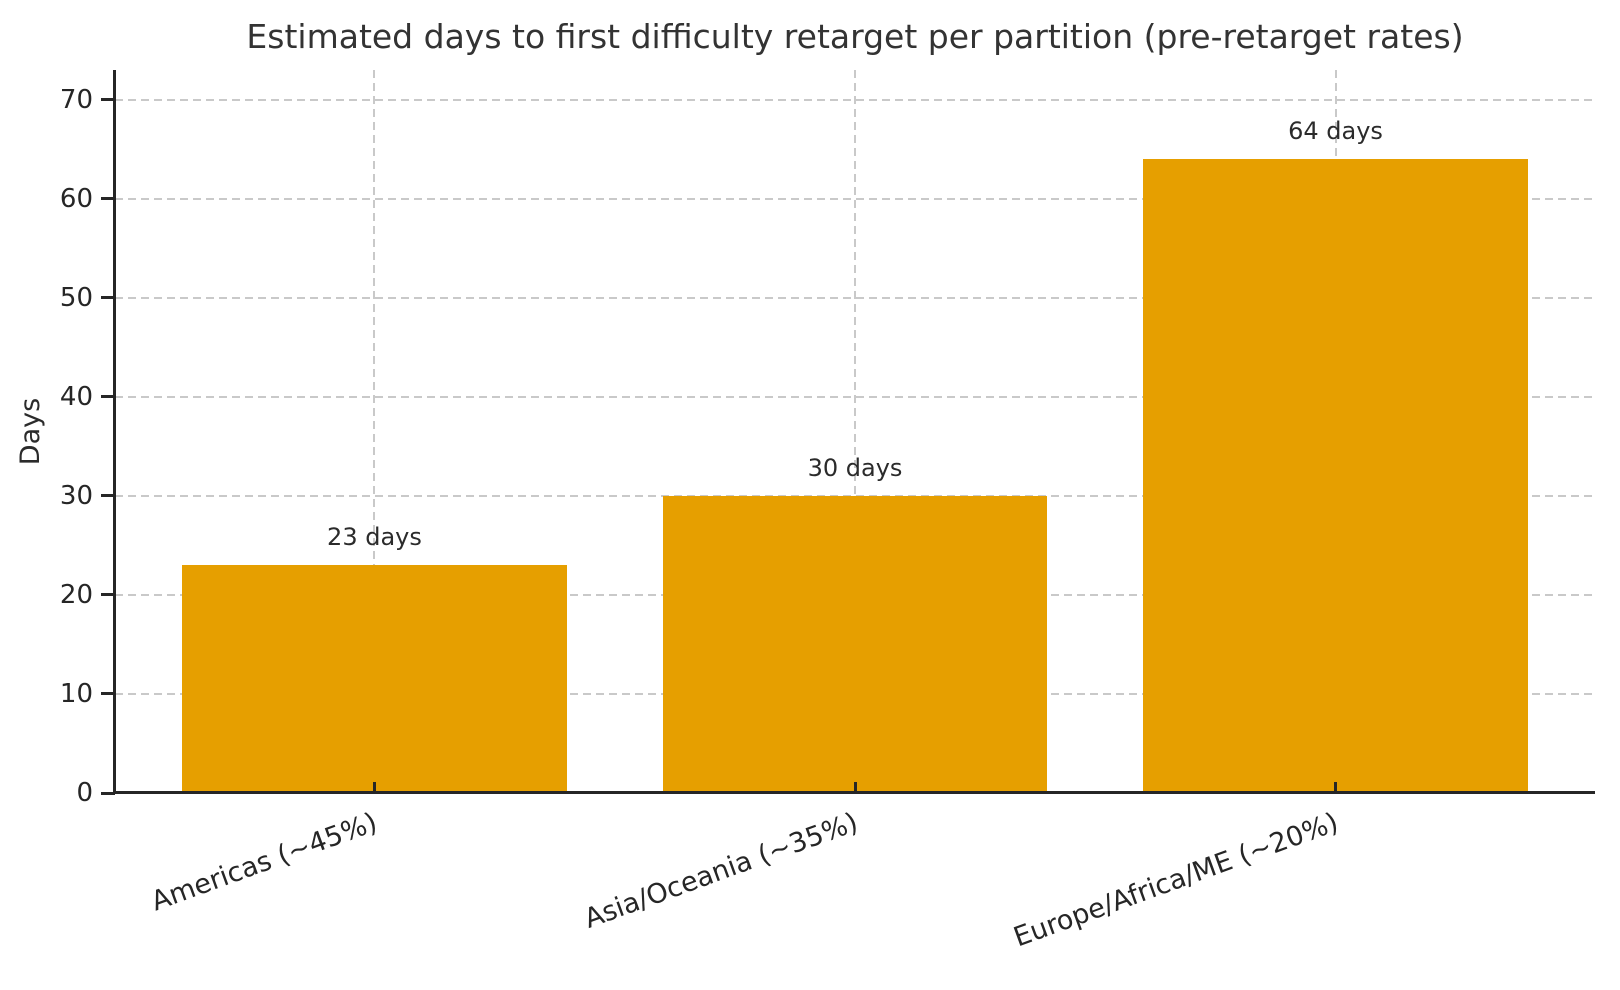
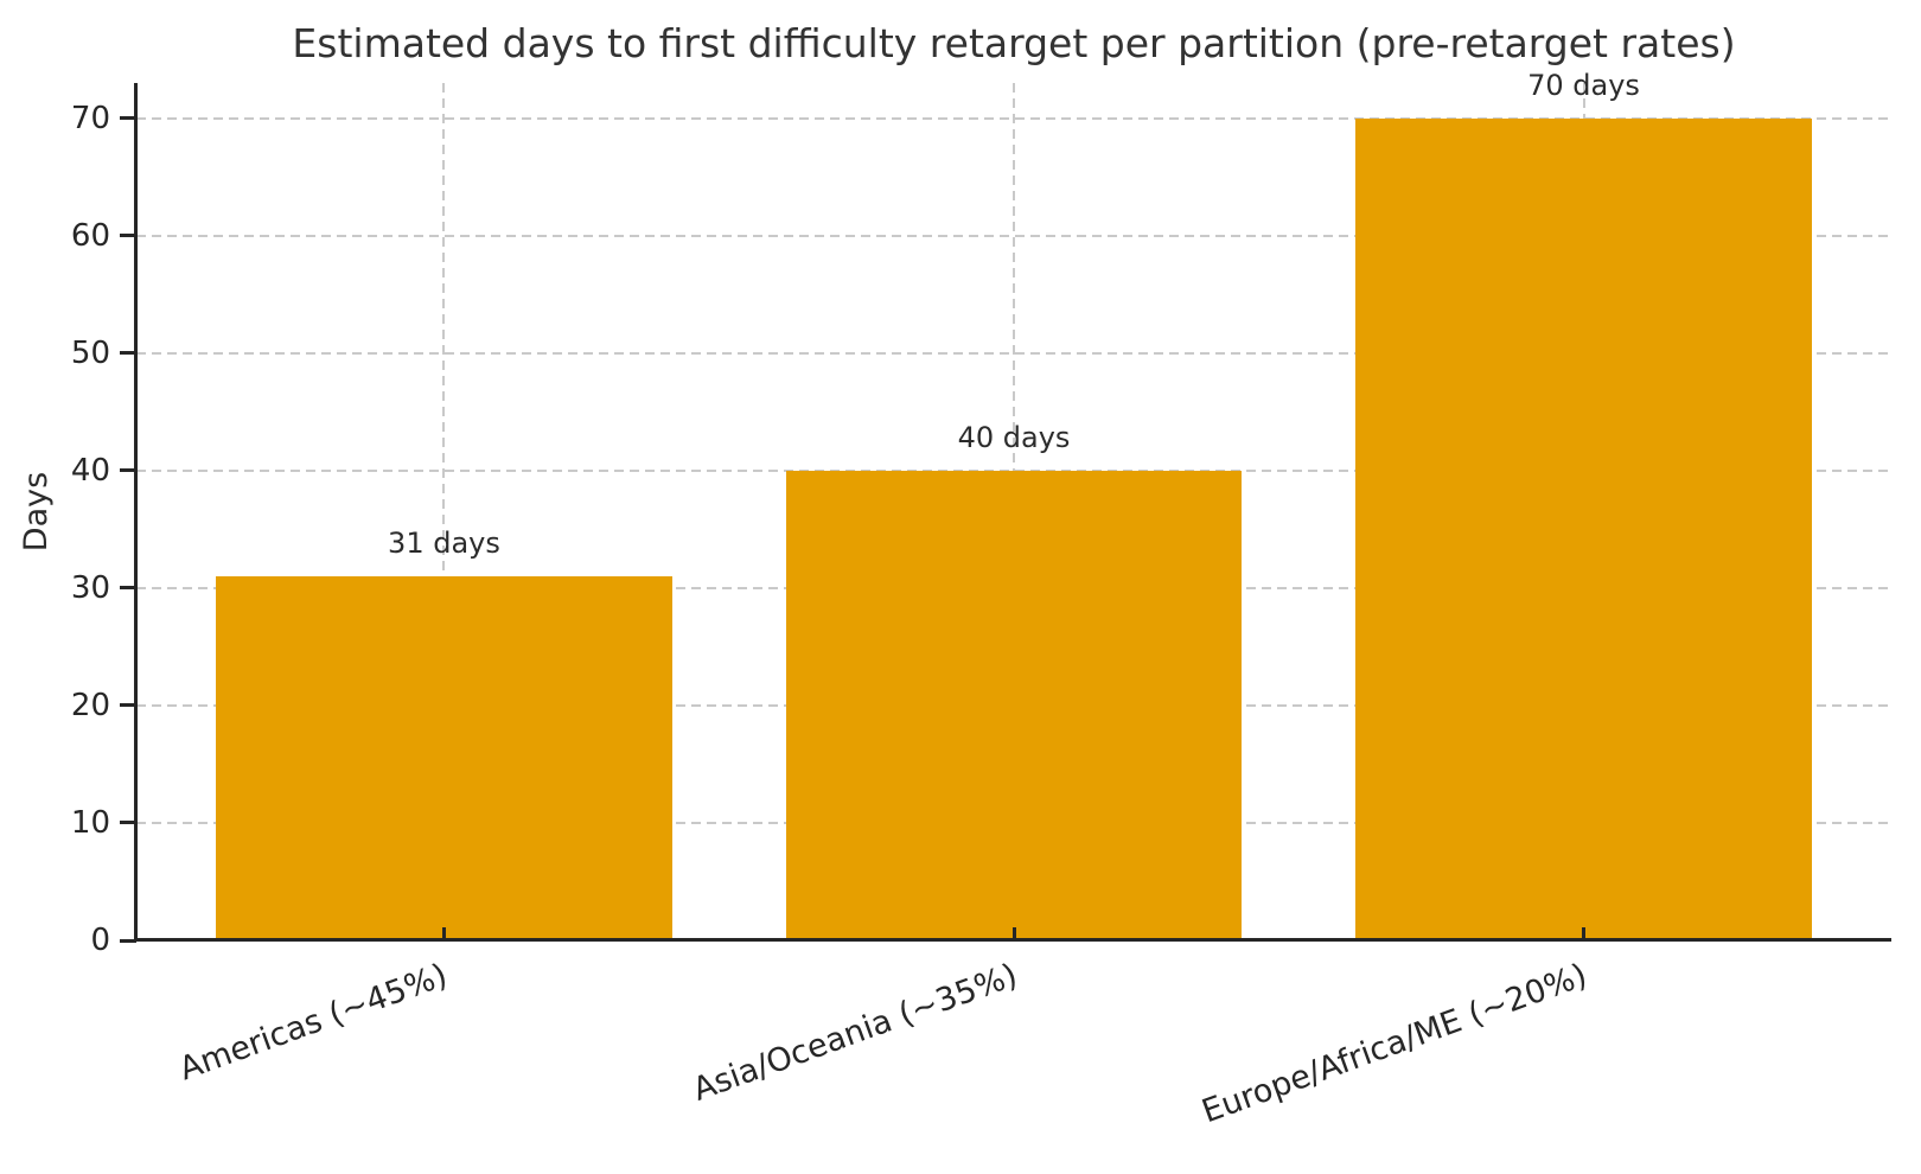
Americas (~45%): 23 -> 31
Asia/Oceania (~35%): 30 -> 40
Europe/Africa/ME (~20%): 64 -> 70
